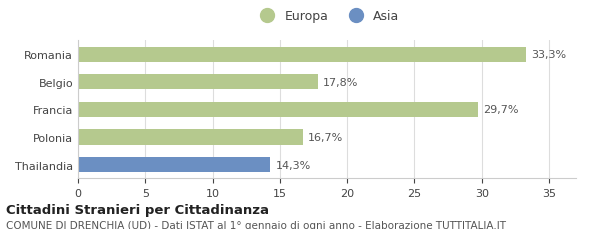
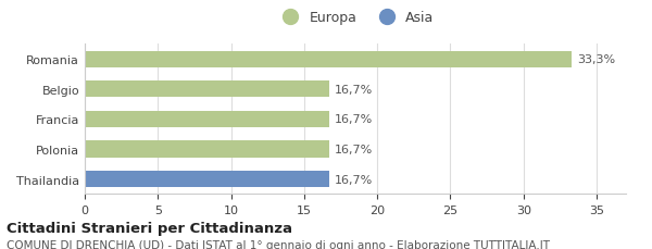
Belgio: 17,8% -> 16,7%
Francia: 29,7% -> 16,7%
Thailandia: 14,3% -> 16,7%
